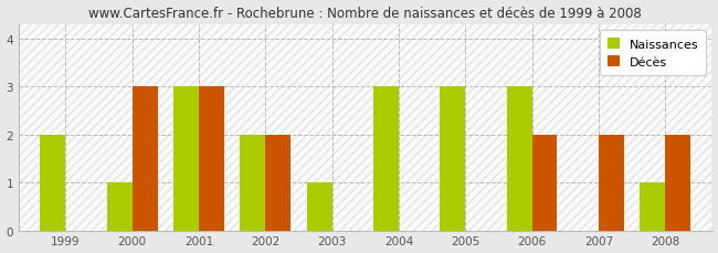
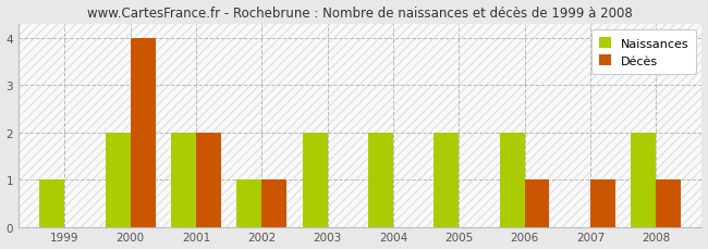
Naissances/1999: 2 -> 1
Naissances/2000: 1 -> 2
Décès/2000: 3 -> 4
Naissances/2001: 3 -> 2
Décès/2001: 3 -> 2
Naissances/2002: 2 -> 1
Décès/2002: 2 -> 1
Naissances/2003: 1 -> 2
Naissances/2004: 3 -> 2
Naissances/2005: 3 -> 2
Naissances/2006: 3 -> 2
Décès/2006: 2 -> 1
Décès/2007: 2 -> 1
Naissances/2008: 1 -> 2
Décès/2008: 2 -> 1
